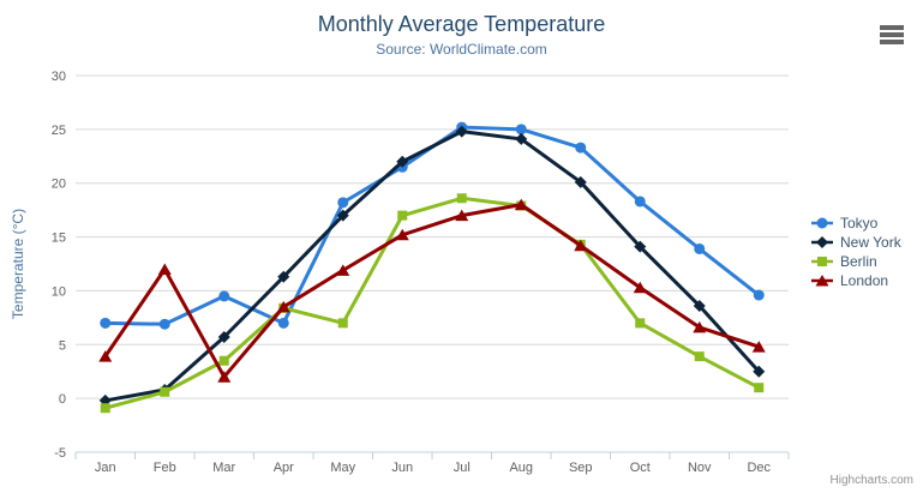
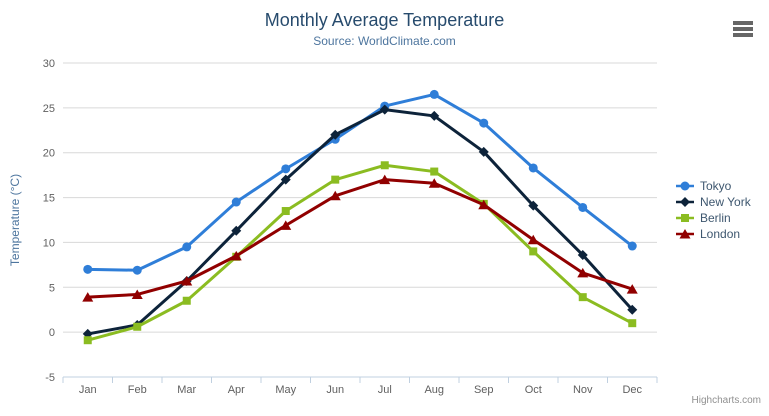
London/Feb: 12 -> 4
London/Mar: 2 -> 6
Tokyo/Apr: 7 -> 14
Berlin/May: 7 -> 14
Tokyo/Aug: 25 -> 26
London/Aug: 18 -> 17
Berlin/Oct: 7 -> 9
